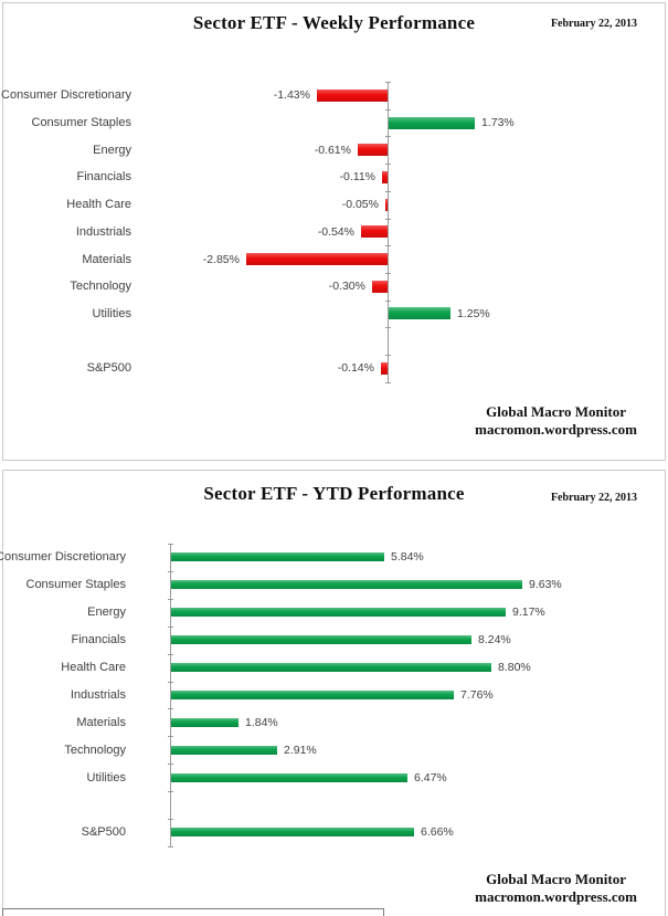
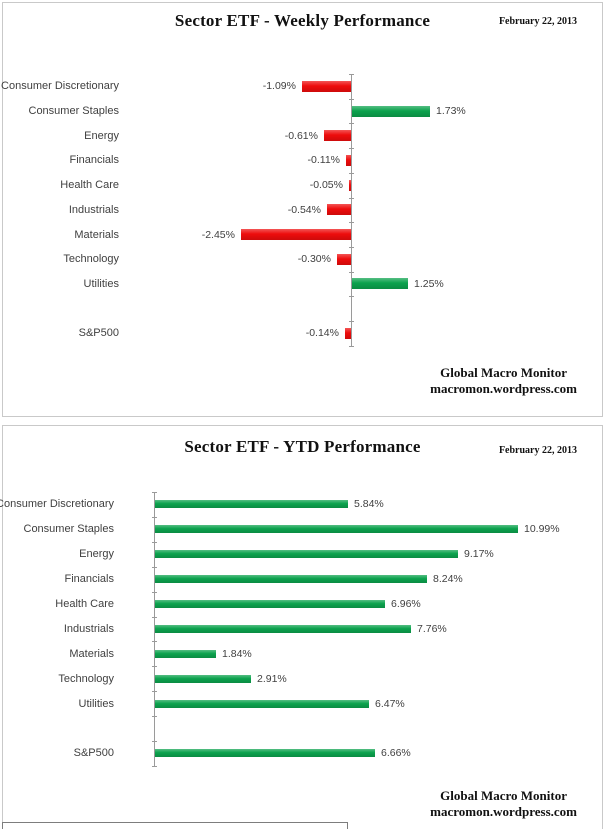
Sector ETF - Weekly Performance/Consumer Discretionary: -1.43% -> -1.09%
Sector ETF - Weekly Performance/Materials: -2.85% -> -2.45%
Sector ETF - YTD Performance/Consumer Staples: 9.63% -> 10.99%
Sector ETF - YTD Performance/Health Care: 8.80% -> 6.96%
